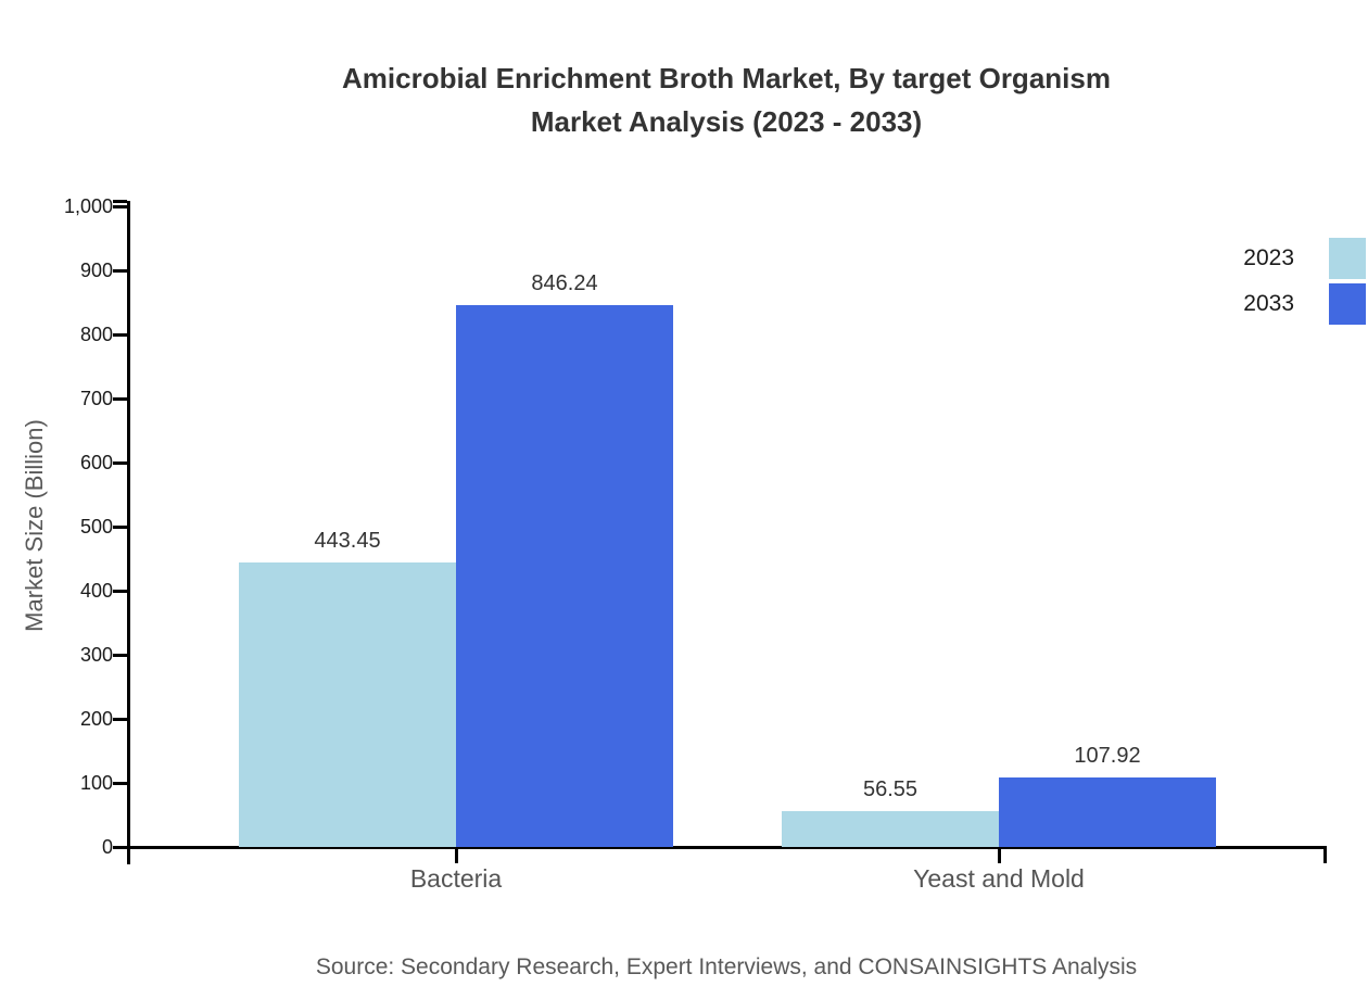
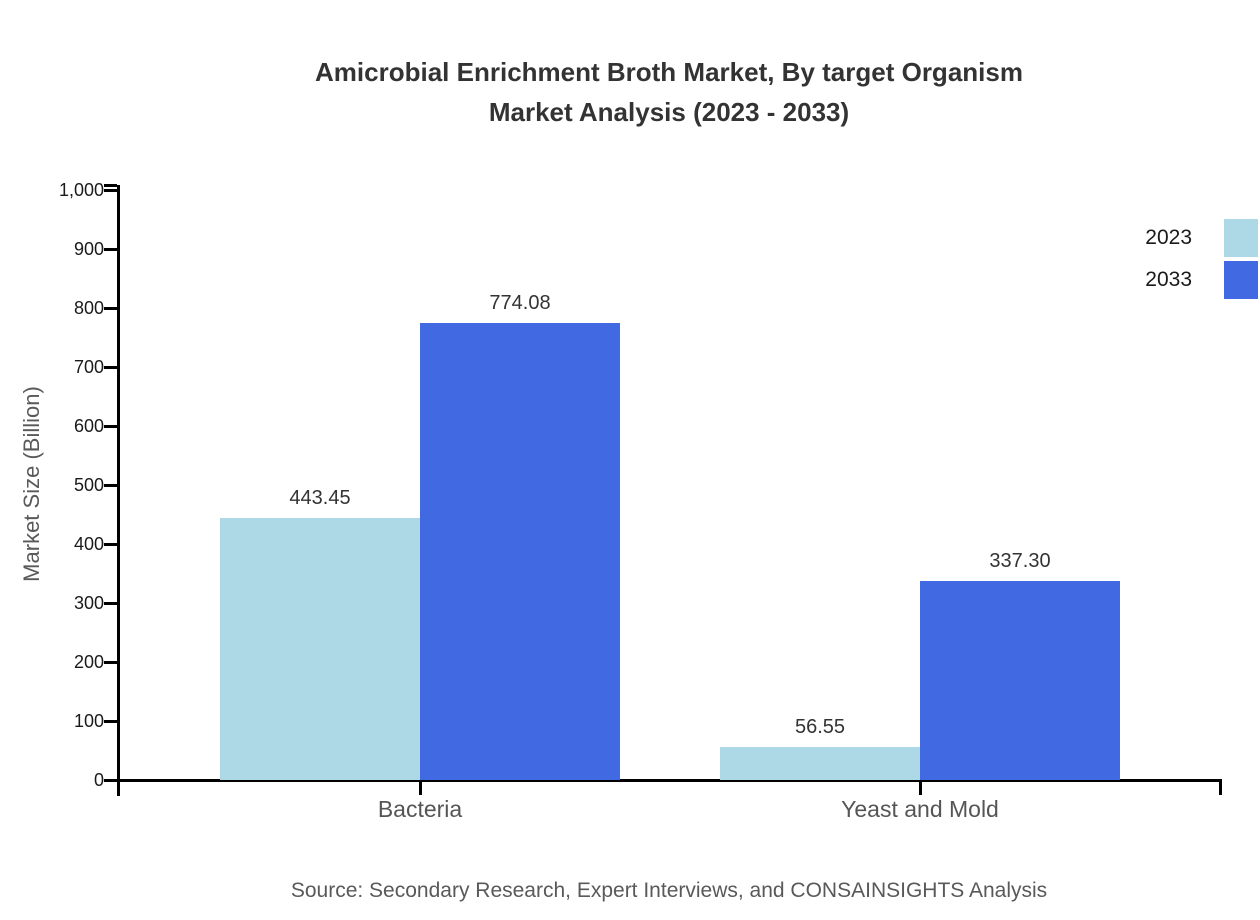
2033/Bacteria: 846.24 -> 774.08
2033/Yeast and Mold: 107.92 -> 337.30
